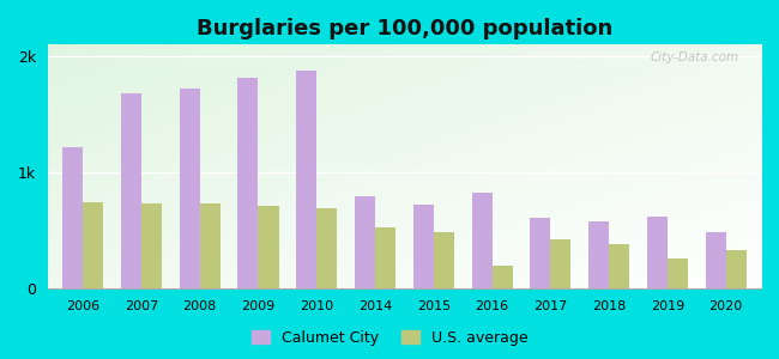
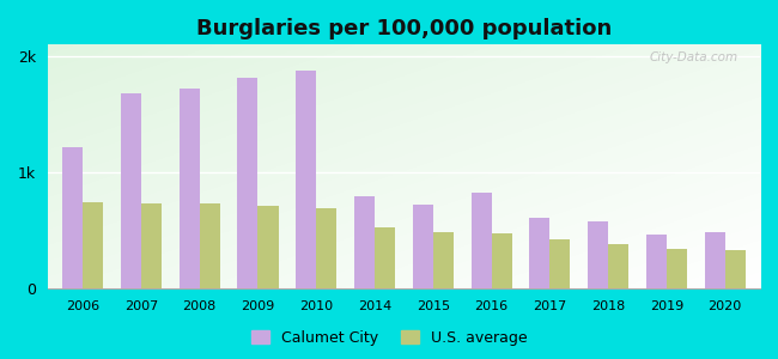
U.S. average/2016: 0.20k -> 0.48k
Calumet City/2019: 0.62k -> 0.47k
U.S. average/2019: 0.26k -> 0.34k
